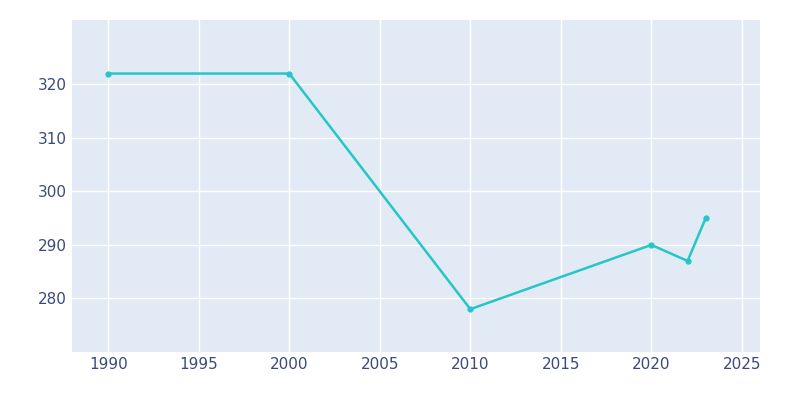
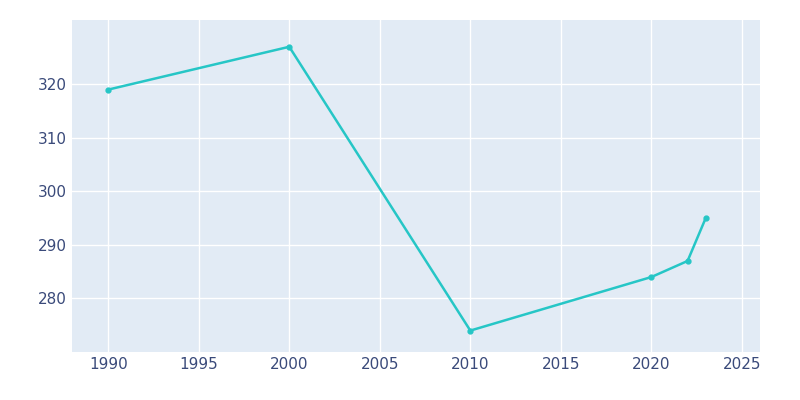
1990: 322 -> 319
2000: 322 -> 327
2010: 278 -> 274
2020: 290 -> 284
